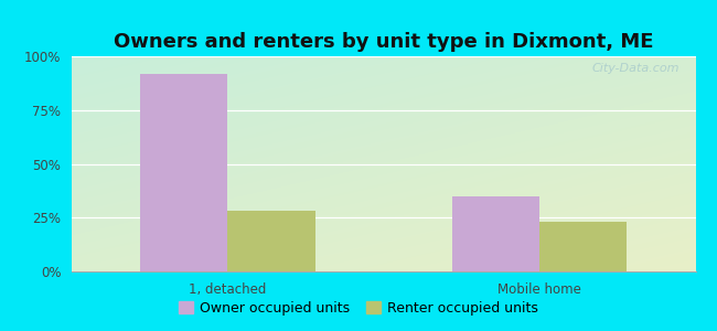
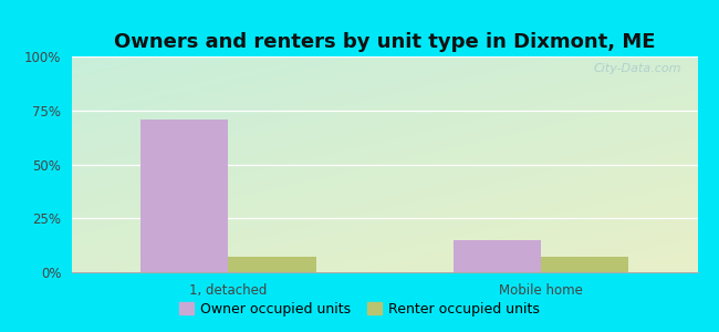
Owner occupied units/1, detached: 92% -> 71%
Renter occupied units/1, detached: 28% -> 7%
Owner occupied units/Mobile home: 35% -> 15%
Renter occupied units/Mobile home: 23% -> 7%
